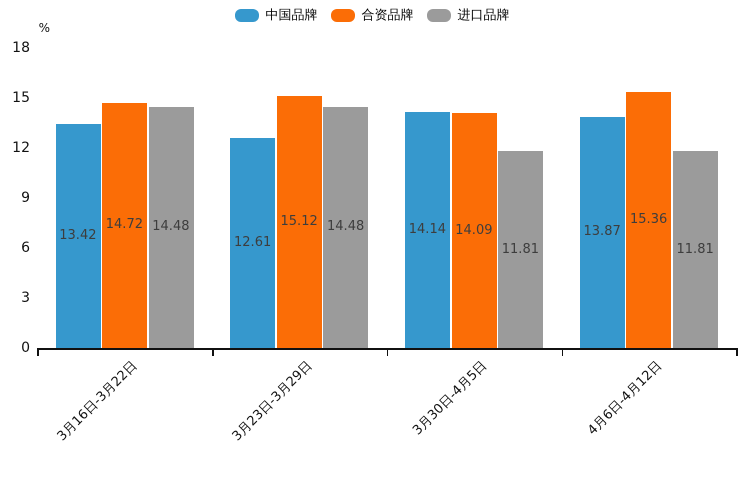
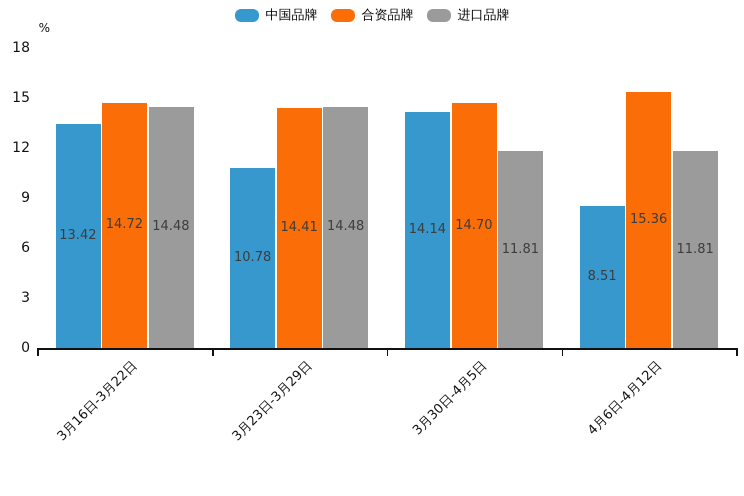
中国品牌/3月23日-3月29日: 12.61 -> 10.78
合资品牌/3月23日-3月29日: 15.12 -> 14.41
合资品牌/3月30日-4月5日: 14.09 -> 14.70
中国品牌/4月6日-4月12日: 13.87 -> 8.51
